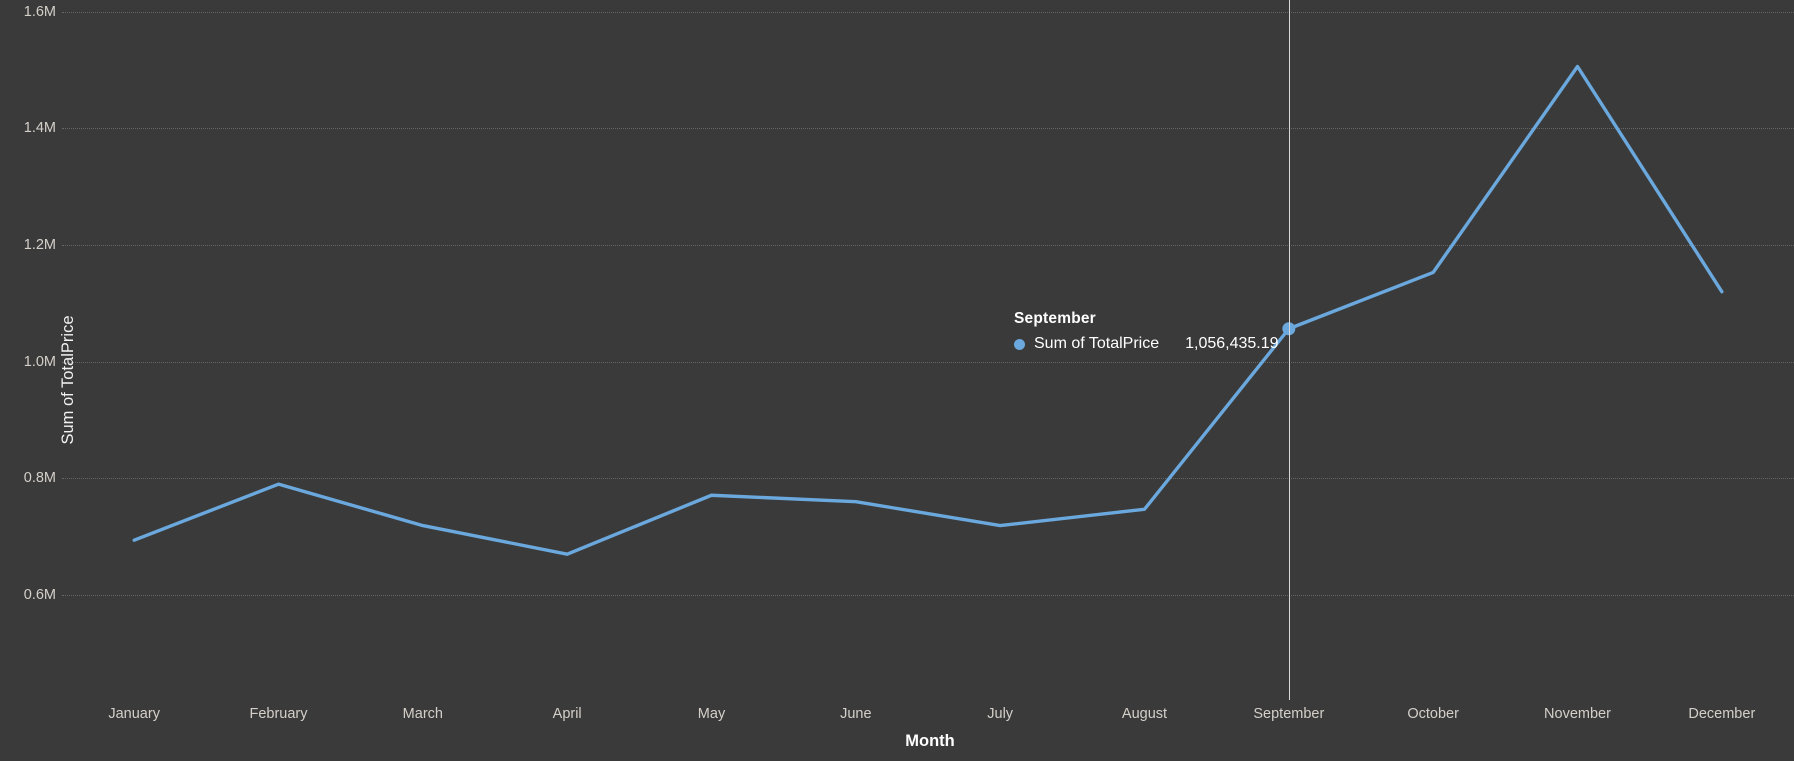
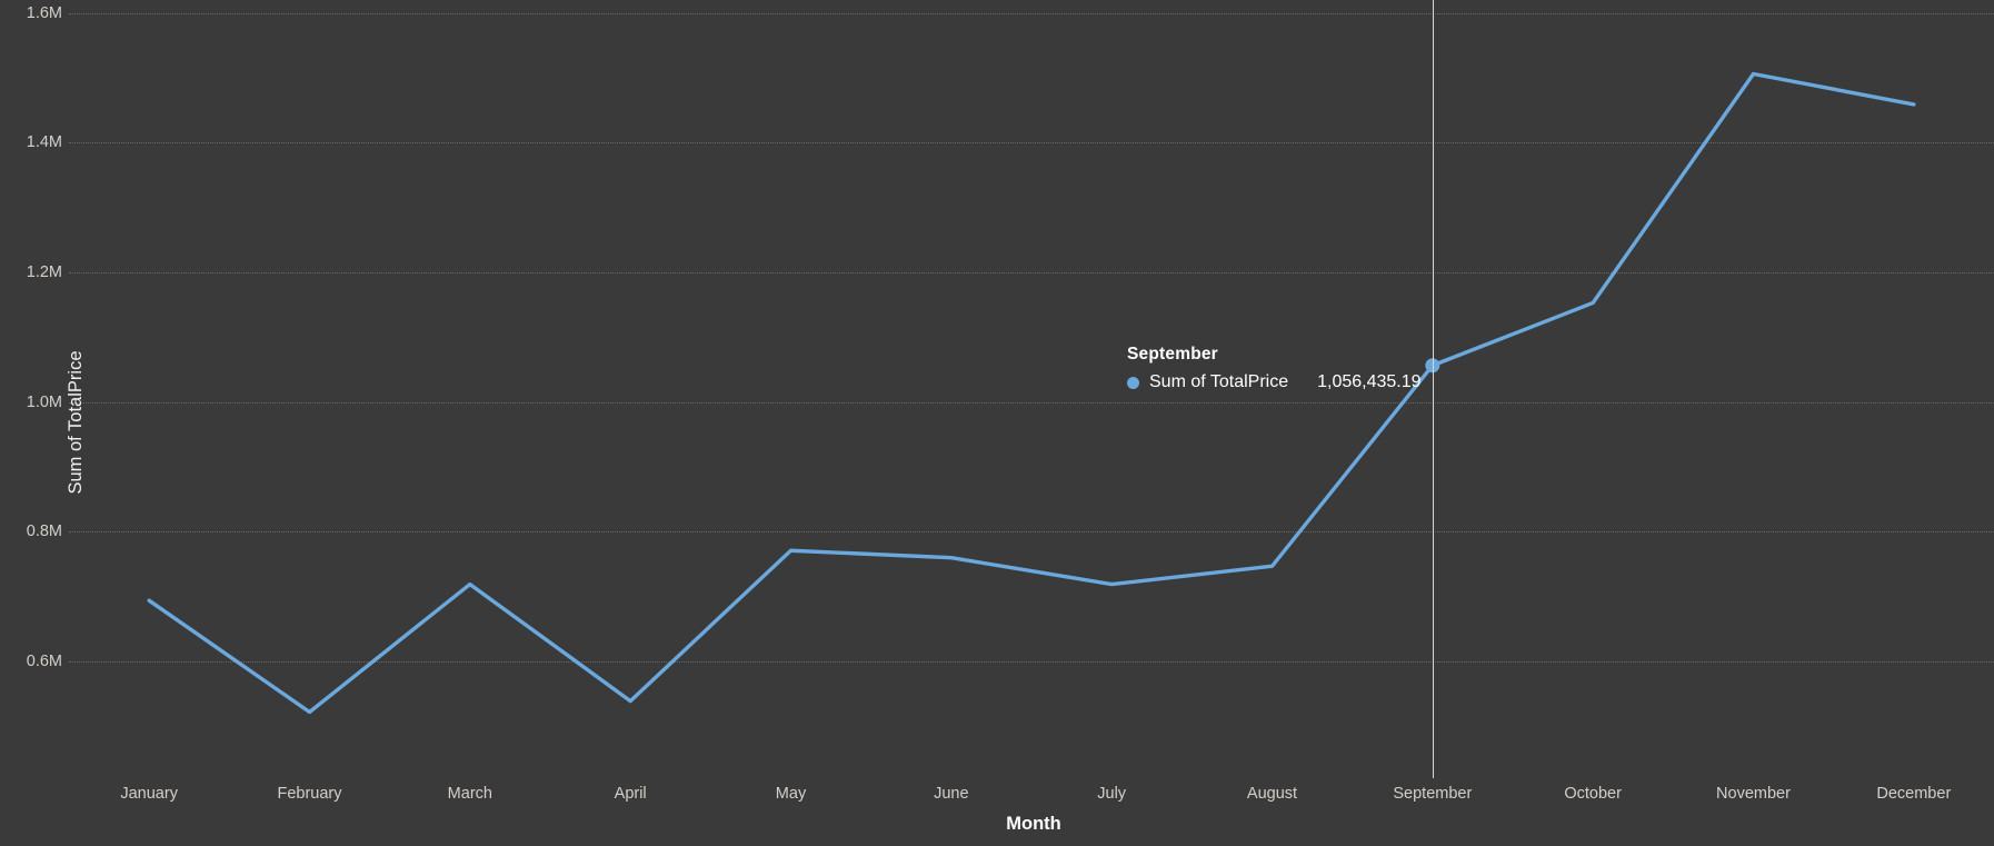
February: 0.79M -> 0.52M
April: 0.67M -> 0.54M
December: 1.12M -> 1.46M
